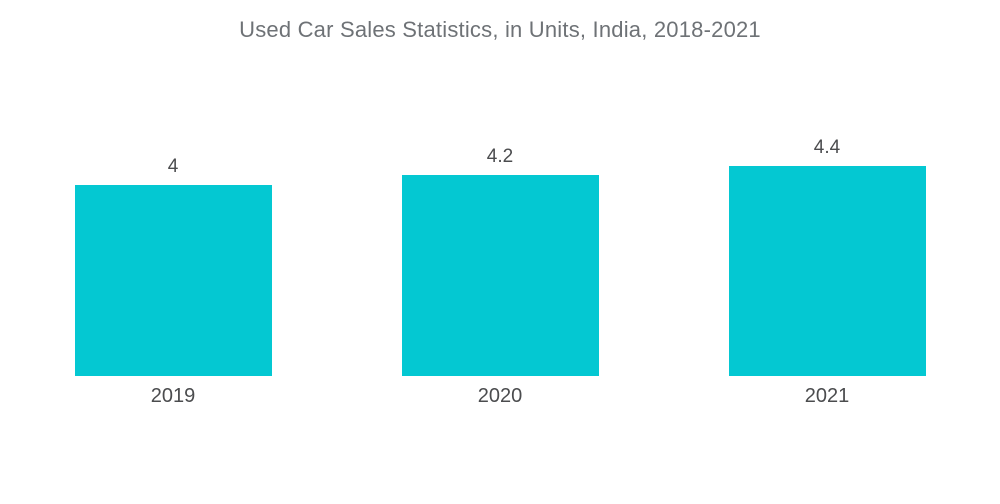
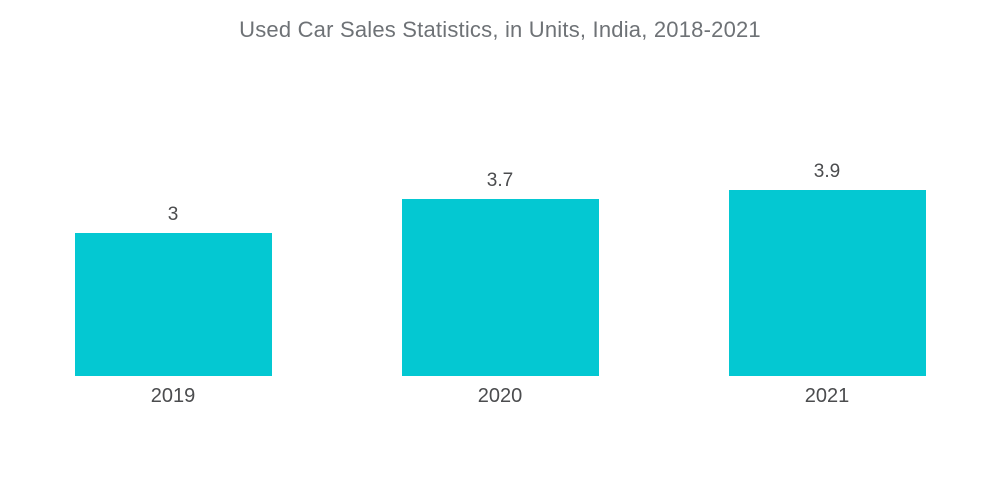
2019: 4 -> 3
2020: 4.2 -> 3.7
2021: 4.4 -> 3.9
